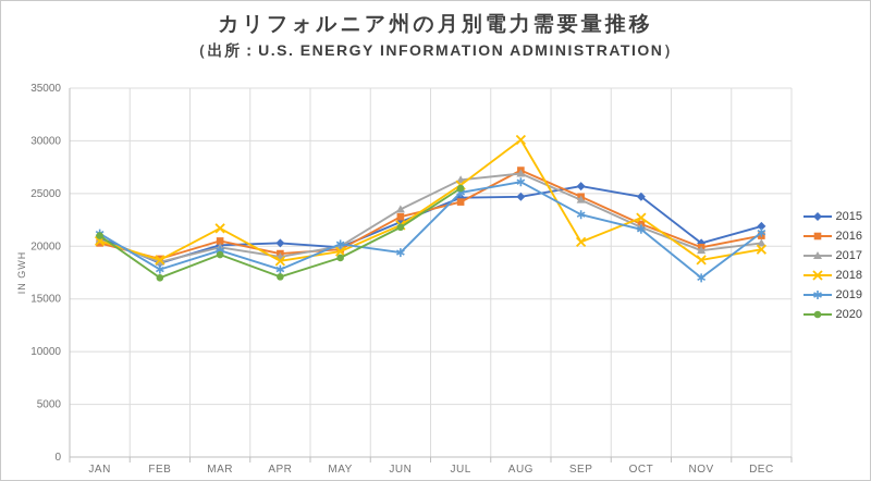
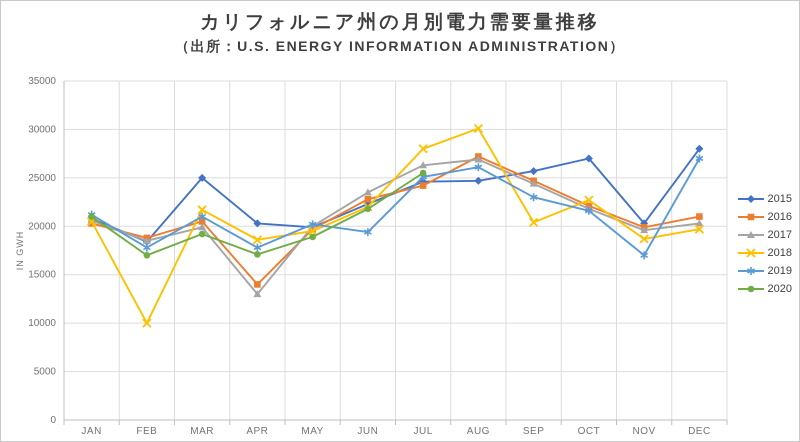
2018/FEB: 19000 -> 10000
2015/MAR: 20000 -> 25000
2019/MAR: 20000 -> 21000
2016/APR: 19000 -> 14000
2017/APR: 19000 -> 13000
2018/JUL: 26000 -> 28000
2015/OCT: 25000 -> 27000
2015/DEC: 22000 -> 28000
2019/DEC: 21000 -> 27000
